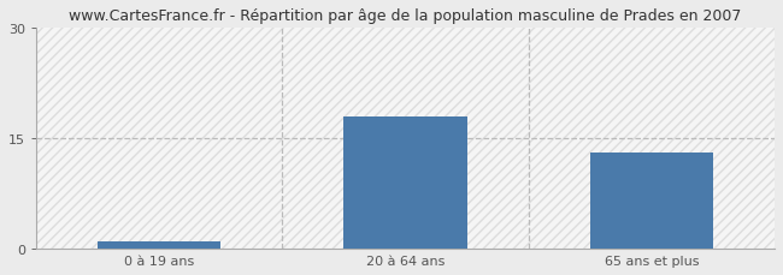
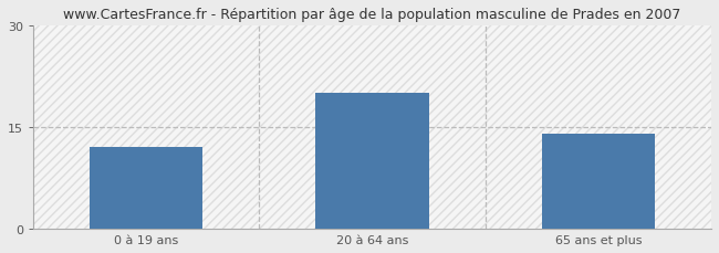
0 à 19 ans: 1 -> 12
20 à 64 ans: 18 -> 20
65 ans et plus: 13 -> 14
